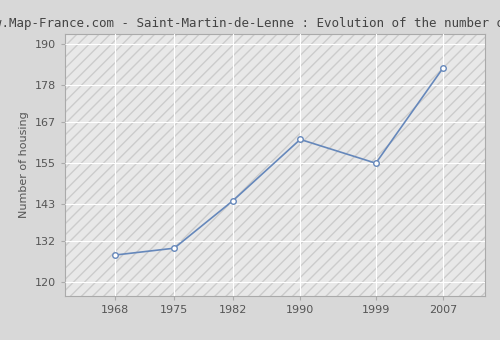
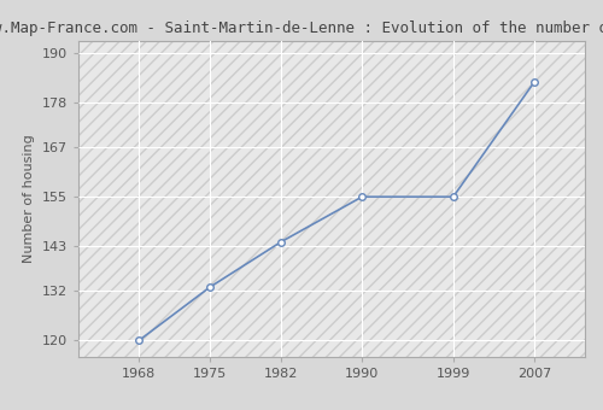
1968: 128 -> 120
1975: 130 -> 133
1990: 162 -> 155
